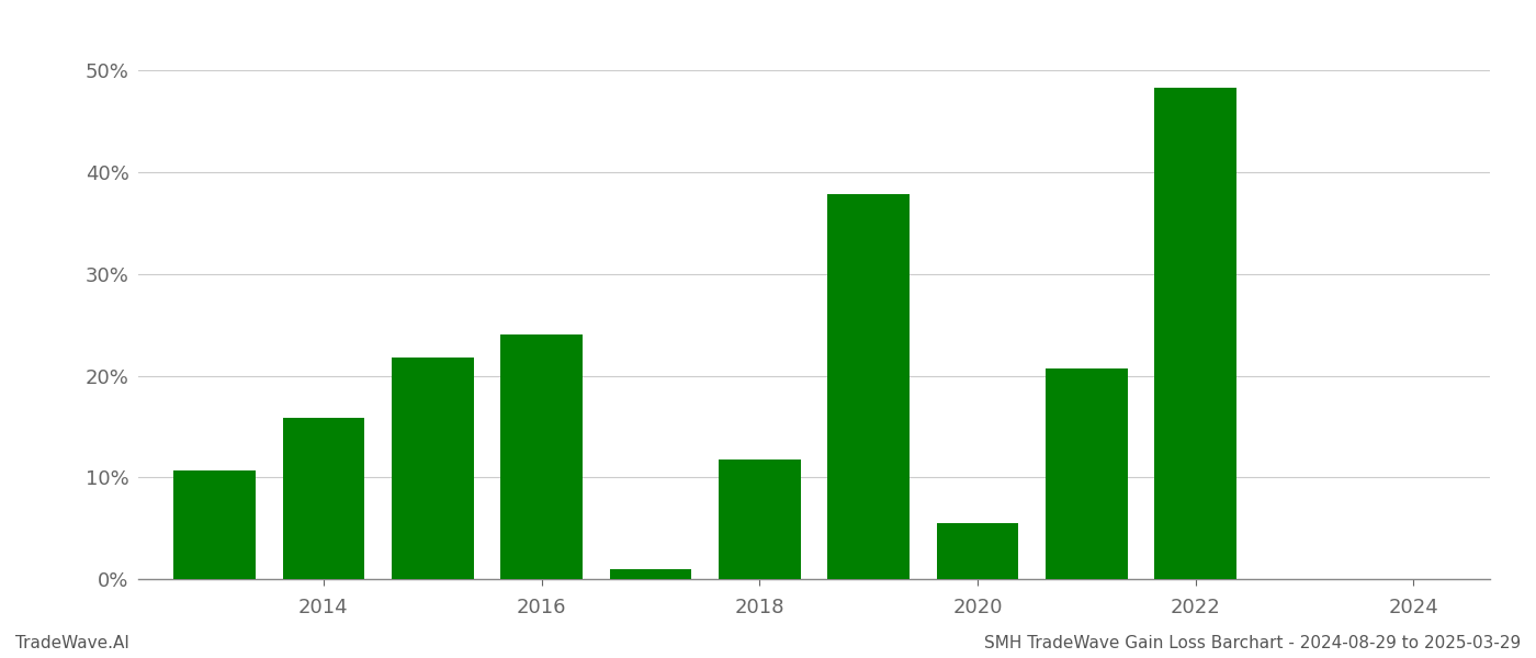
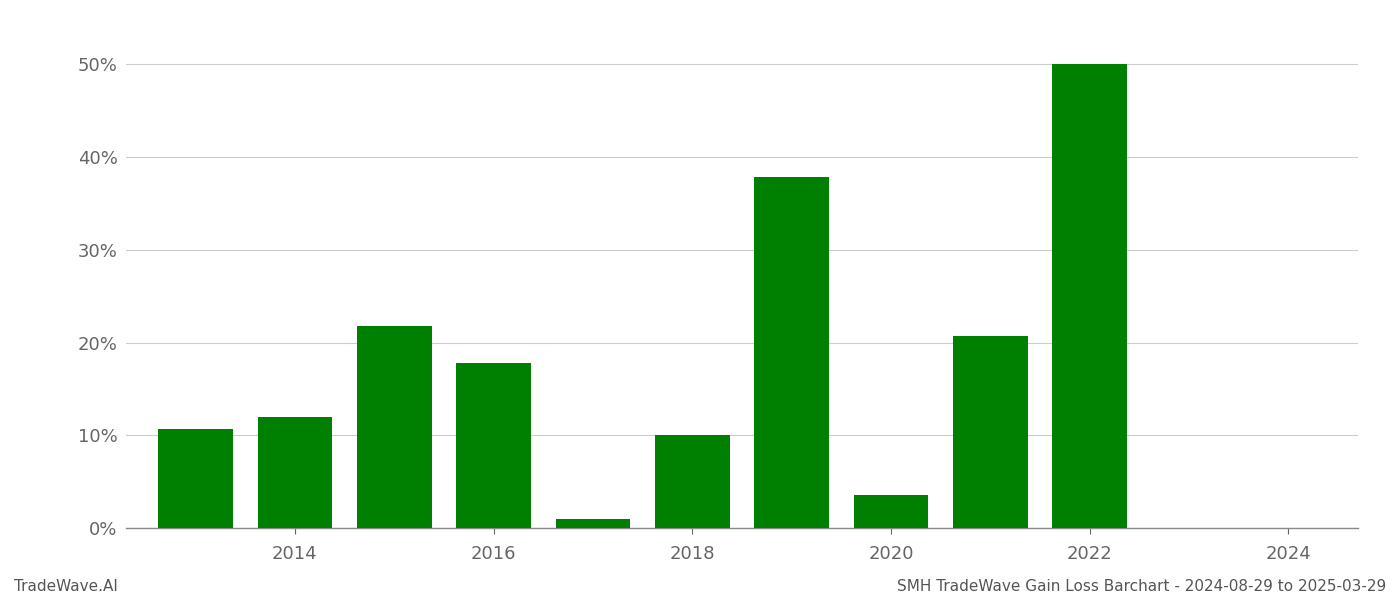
2014: 15.8% -> 12.0%
2016: 24.1% -> 17.8%
2018: 11.8% -> 10.0%
2020: 5.5% -> 3.6%
2022: 48.3% -> 50.0%
